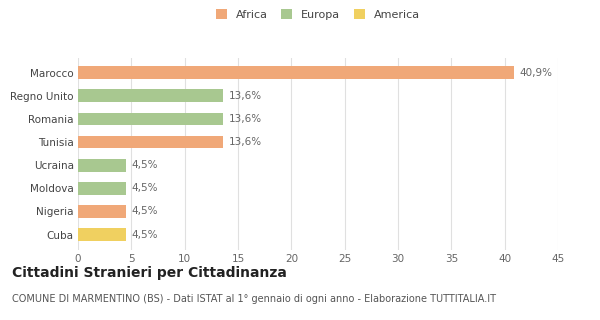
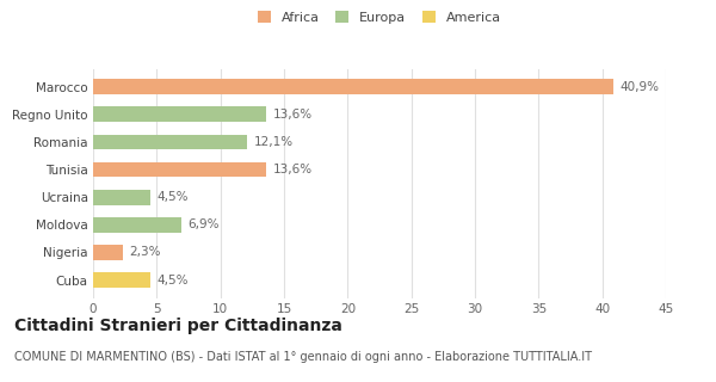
Romania: 13,6% -> 12,1%
Moldova: 4,5% -> 6,9%
Nigeria: 4,5% -> 2,3%
